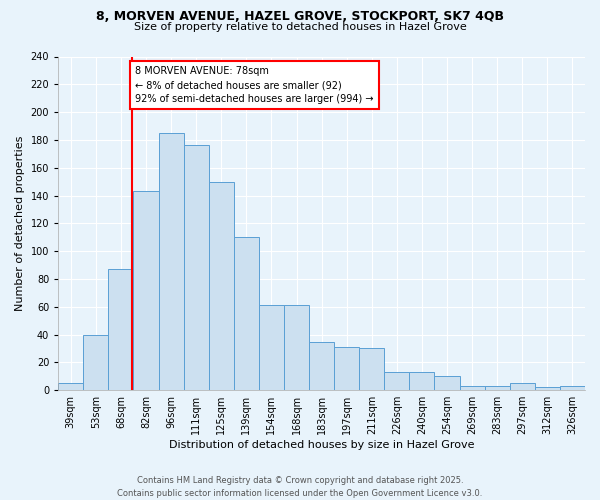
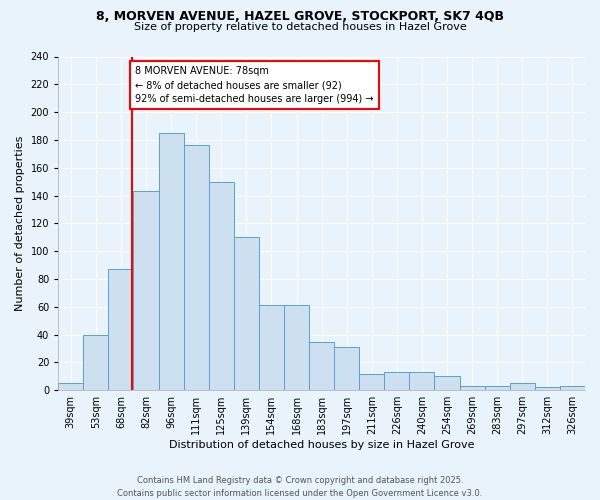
211sqm: 30 -> 12
